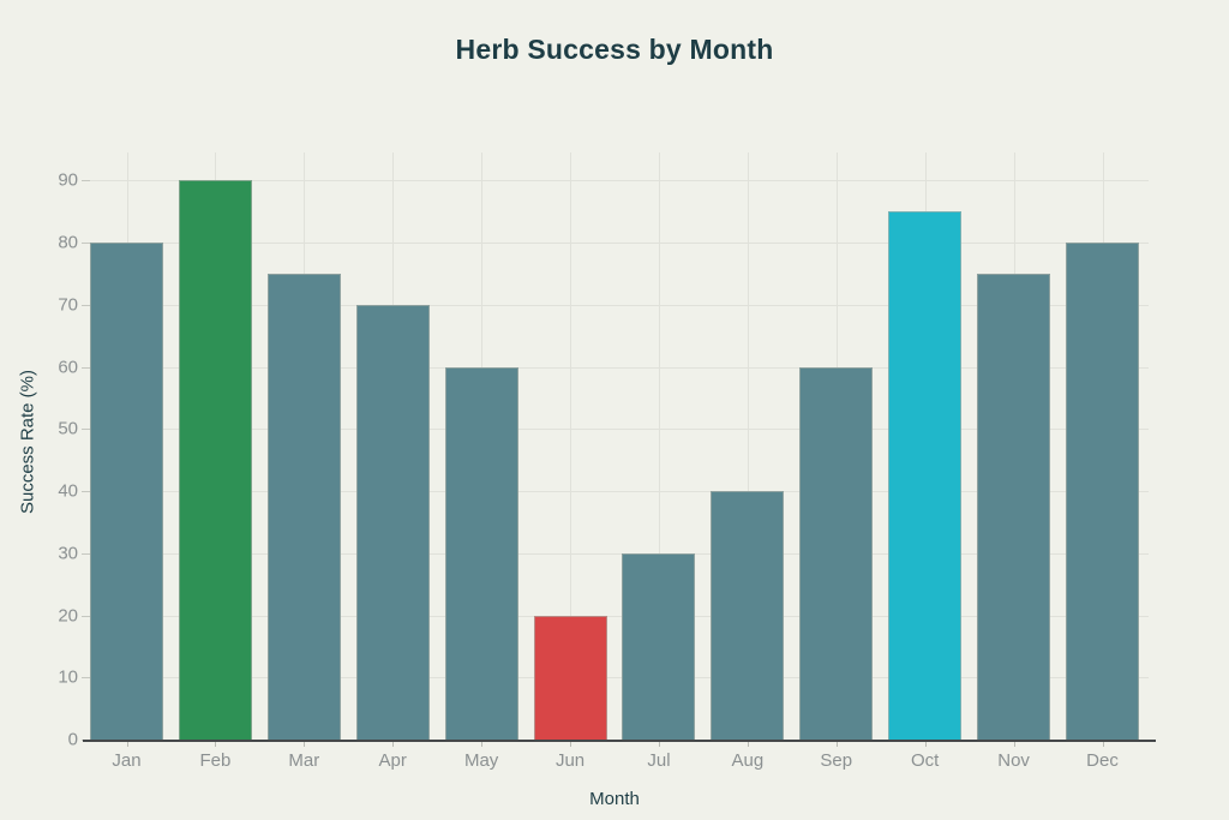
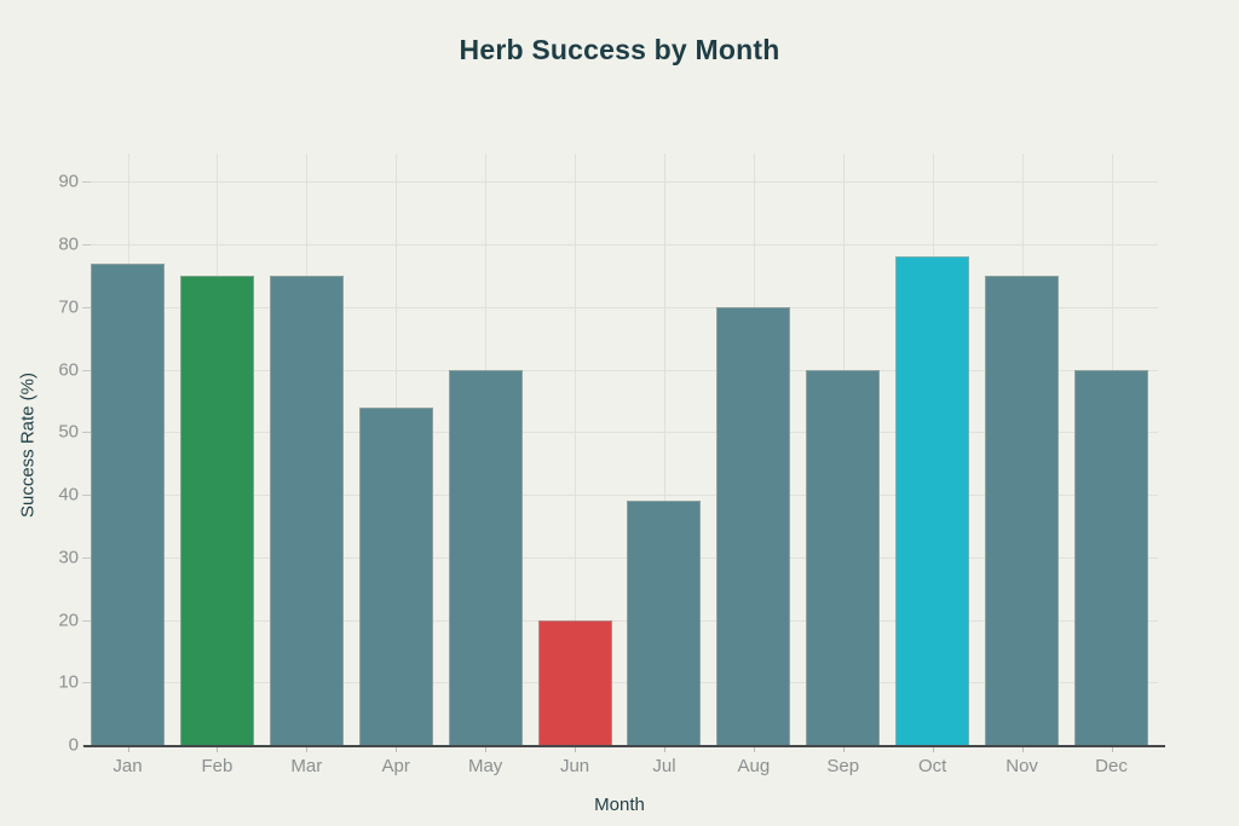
Jan: 80 -> 77
Feb: 90 -> 75
Apr: 70 -> 54
Jul: 30 -> 39
Aug: 40 -> 70
Oct: 85 -> 78
Dec: 80 -> 60
